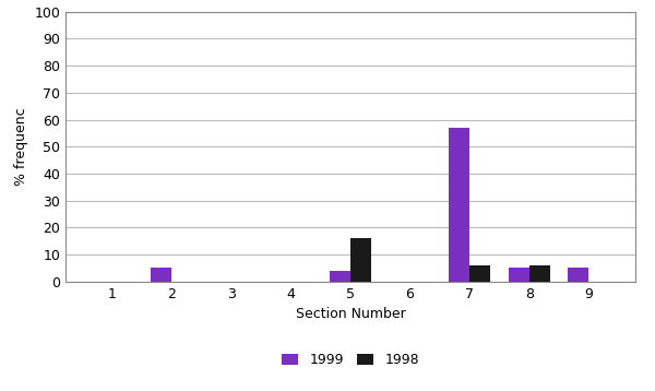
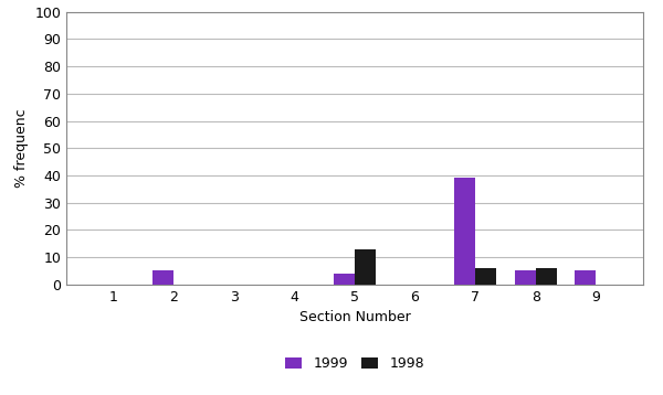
1998/5: 16 -> 13
1999/7: 57 -> 39
